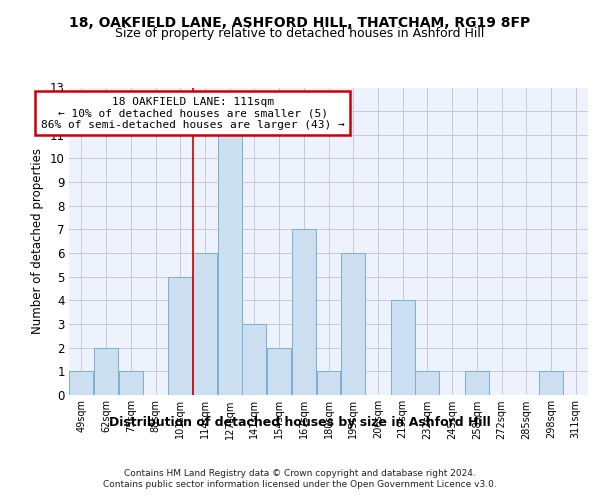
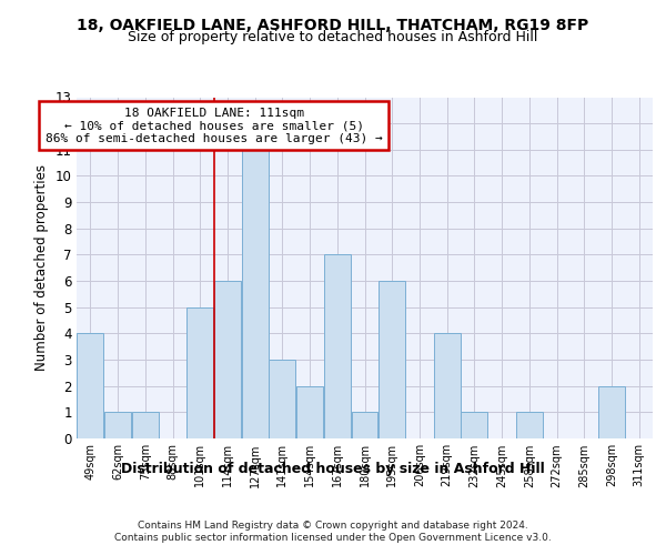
49sqm: 1 -> 4
62sqm: 2 -> 1
298sqm: 1 -> 2
